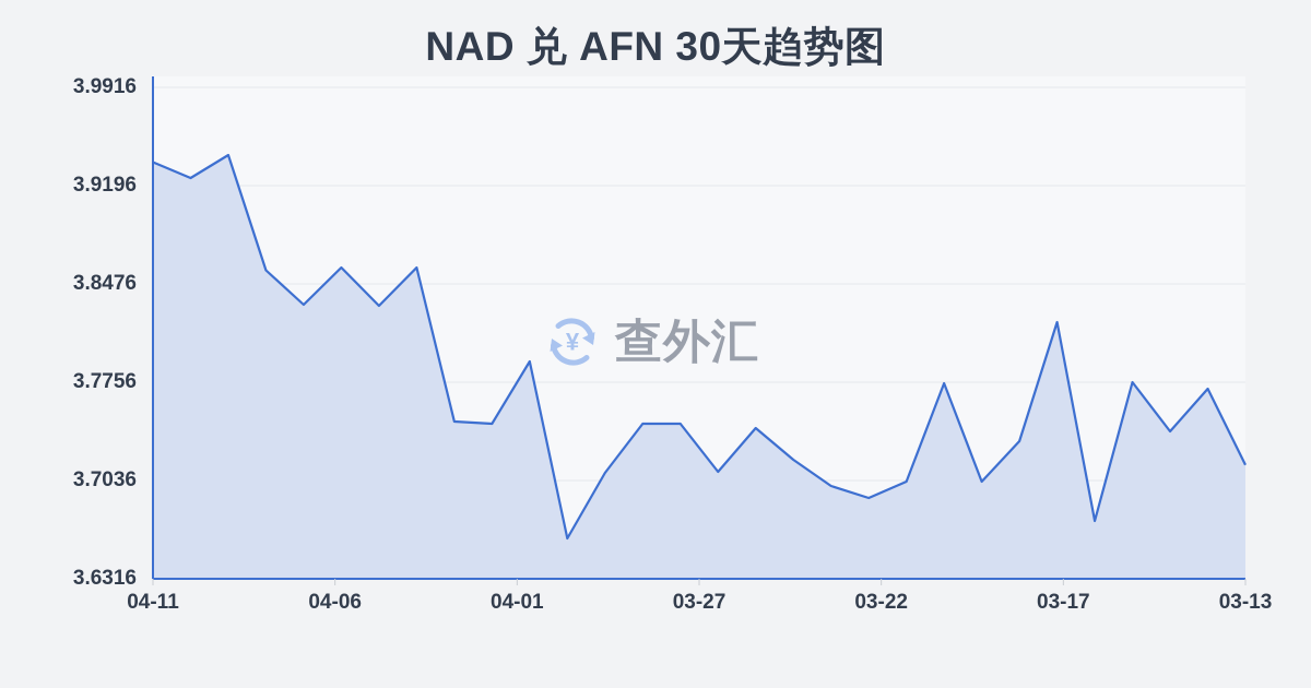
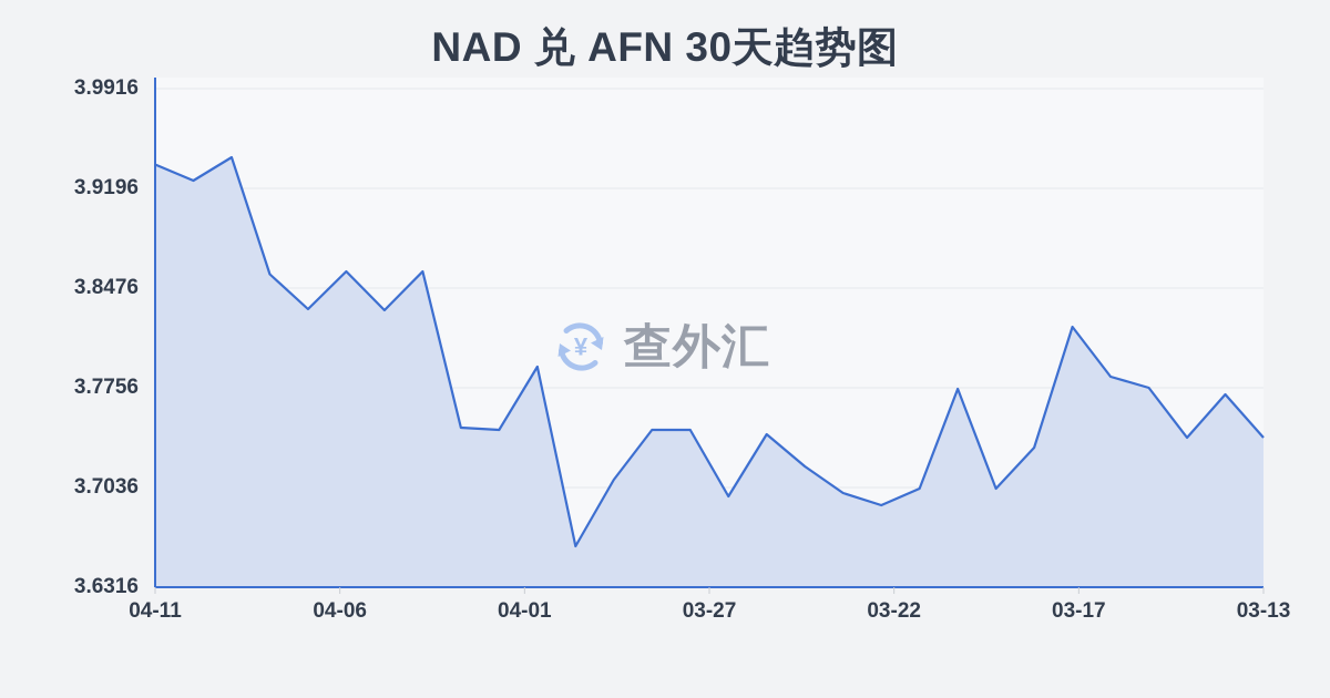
03-27: 3.710 -> 3.697
03-17: 3.674 -> 3.784
03-13: 3.715 -> 3.740
